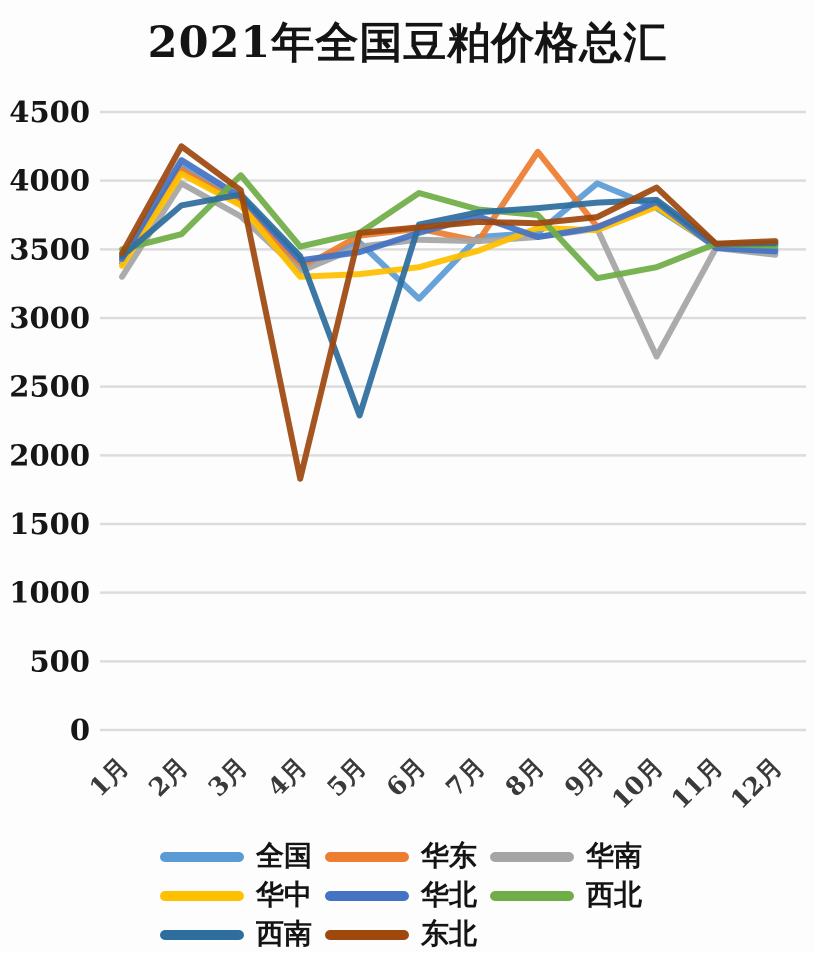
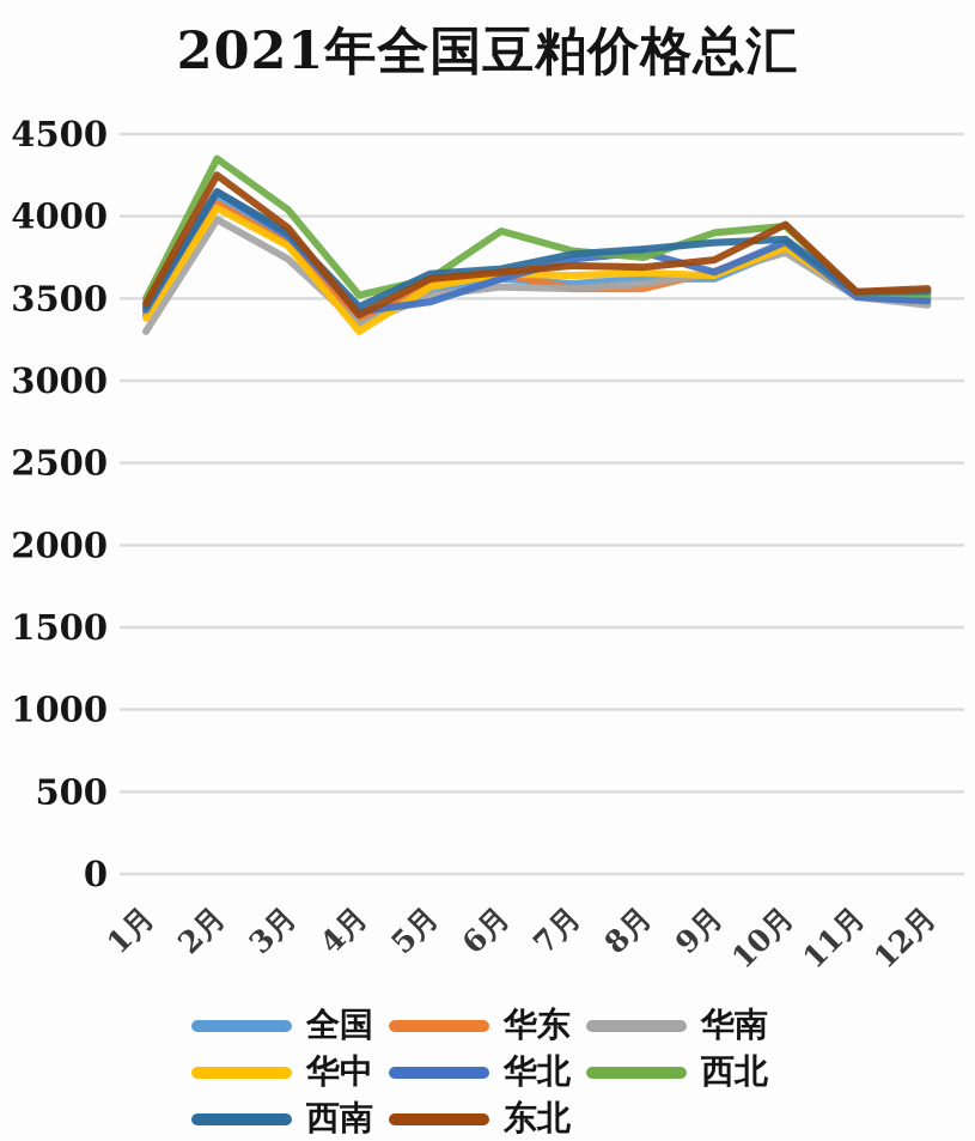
西北/2月: 3610 -> 4350
西南/2月: 3820 -> 4150
东北/4月: 1830 -> 3400
华中/5月: 3320 -> 3570
西南/5月: 2290 -> 3650
全国/6月: 3140 -> 3620
华中/6月: 3370 -> 3650
华中/7月: 3490 -> 3640
华东/8月: 4210 -> 3560
华北/8月: 3590 -> 3780
全国/9月: 3980 -> 3620
西北/9月: 3290 -> 3900
华南/10月: 2720 -> 3780
西北/10月: 3370 -> 3940
